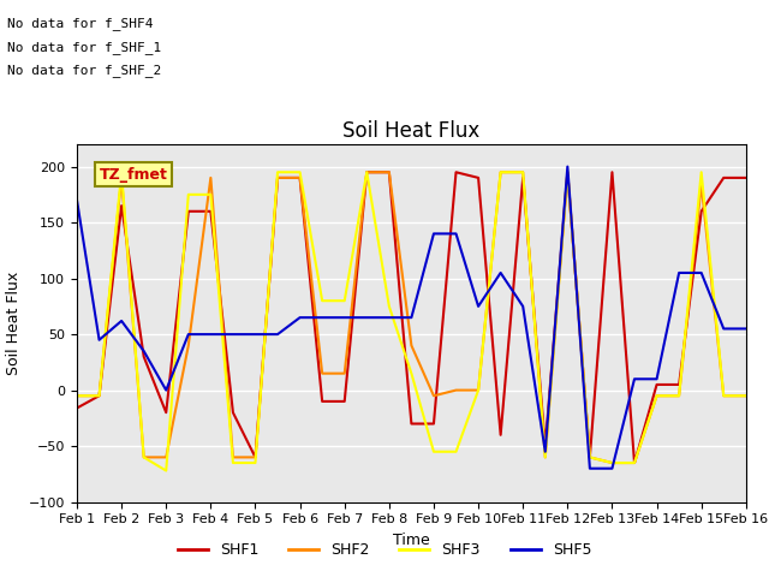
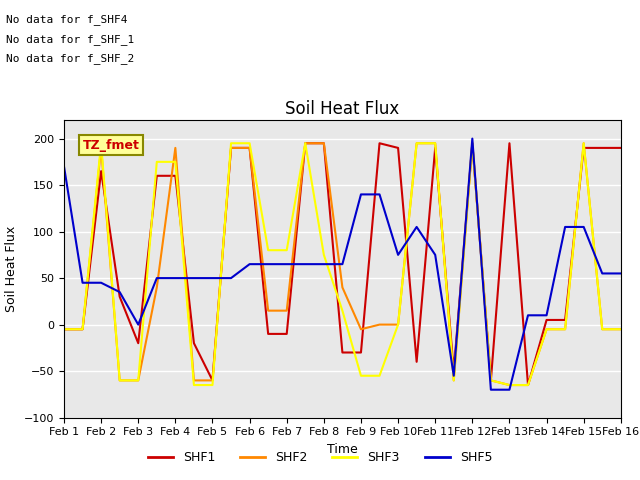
SHF1/Feb 1: -16 -> -5
SHF5/Feb 2: 62 -> 45
SHF3/Feb 3: -72 -> -60
SHF1/Feb 15: 160 -> 190
SHF2/Feb 15: 184 -> 195
